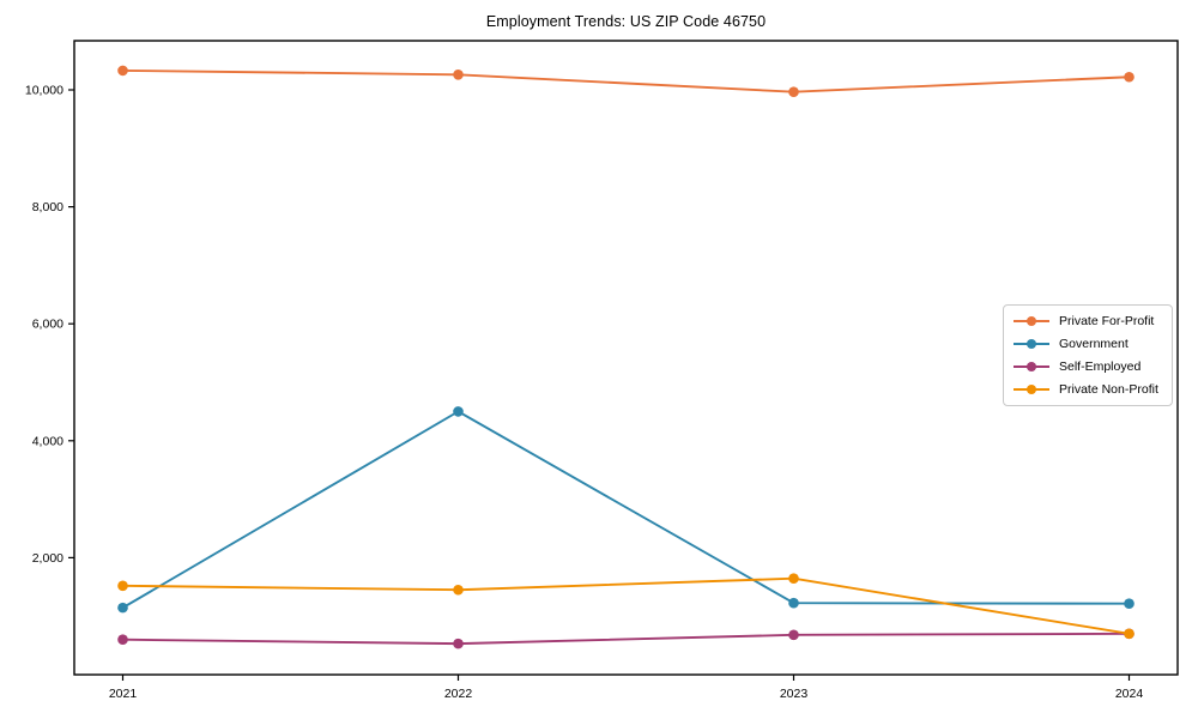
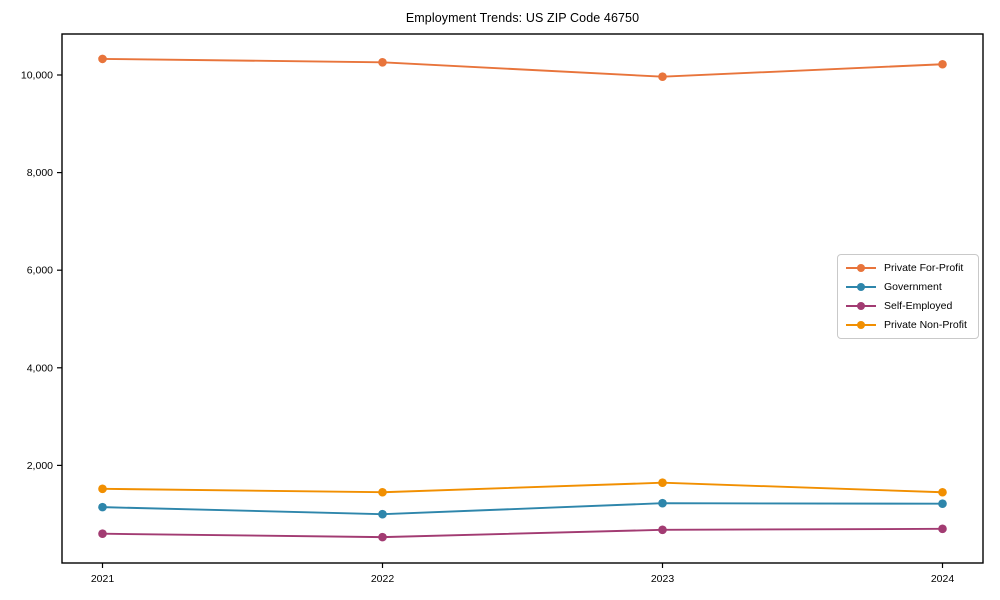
Government/2022: 4500 -> 1000
Private Non-Profit/2024: 700 -> 1400
